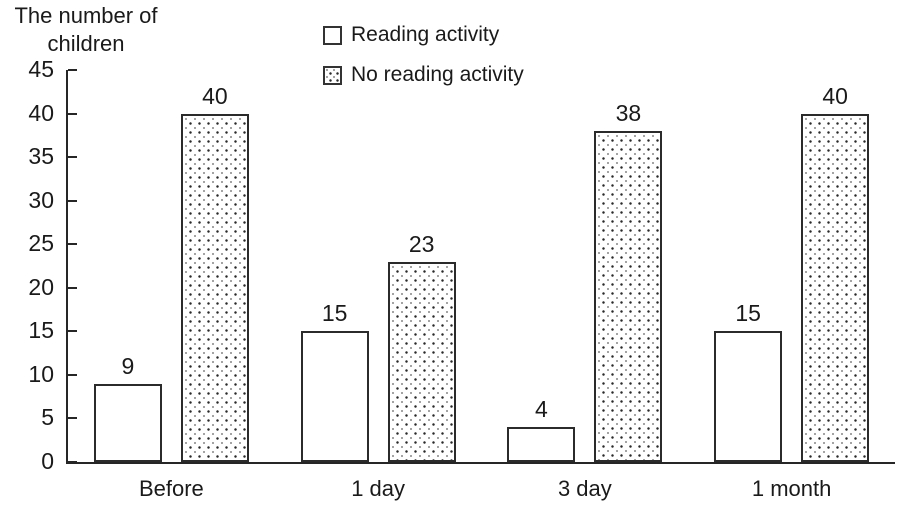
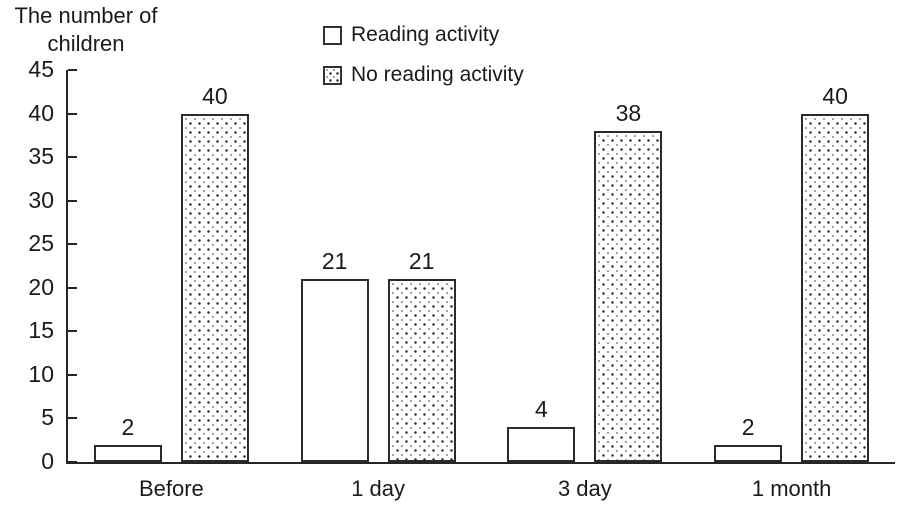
Reading activity/Before: 9 -> 2
Reading activity/1 day: 15 -> 21
No reading activity/1 day: 23 -> 21
Reading activity/1 month: 15 -> 2
